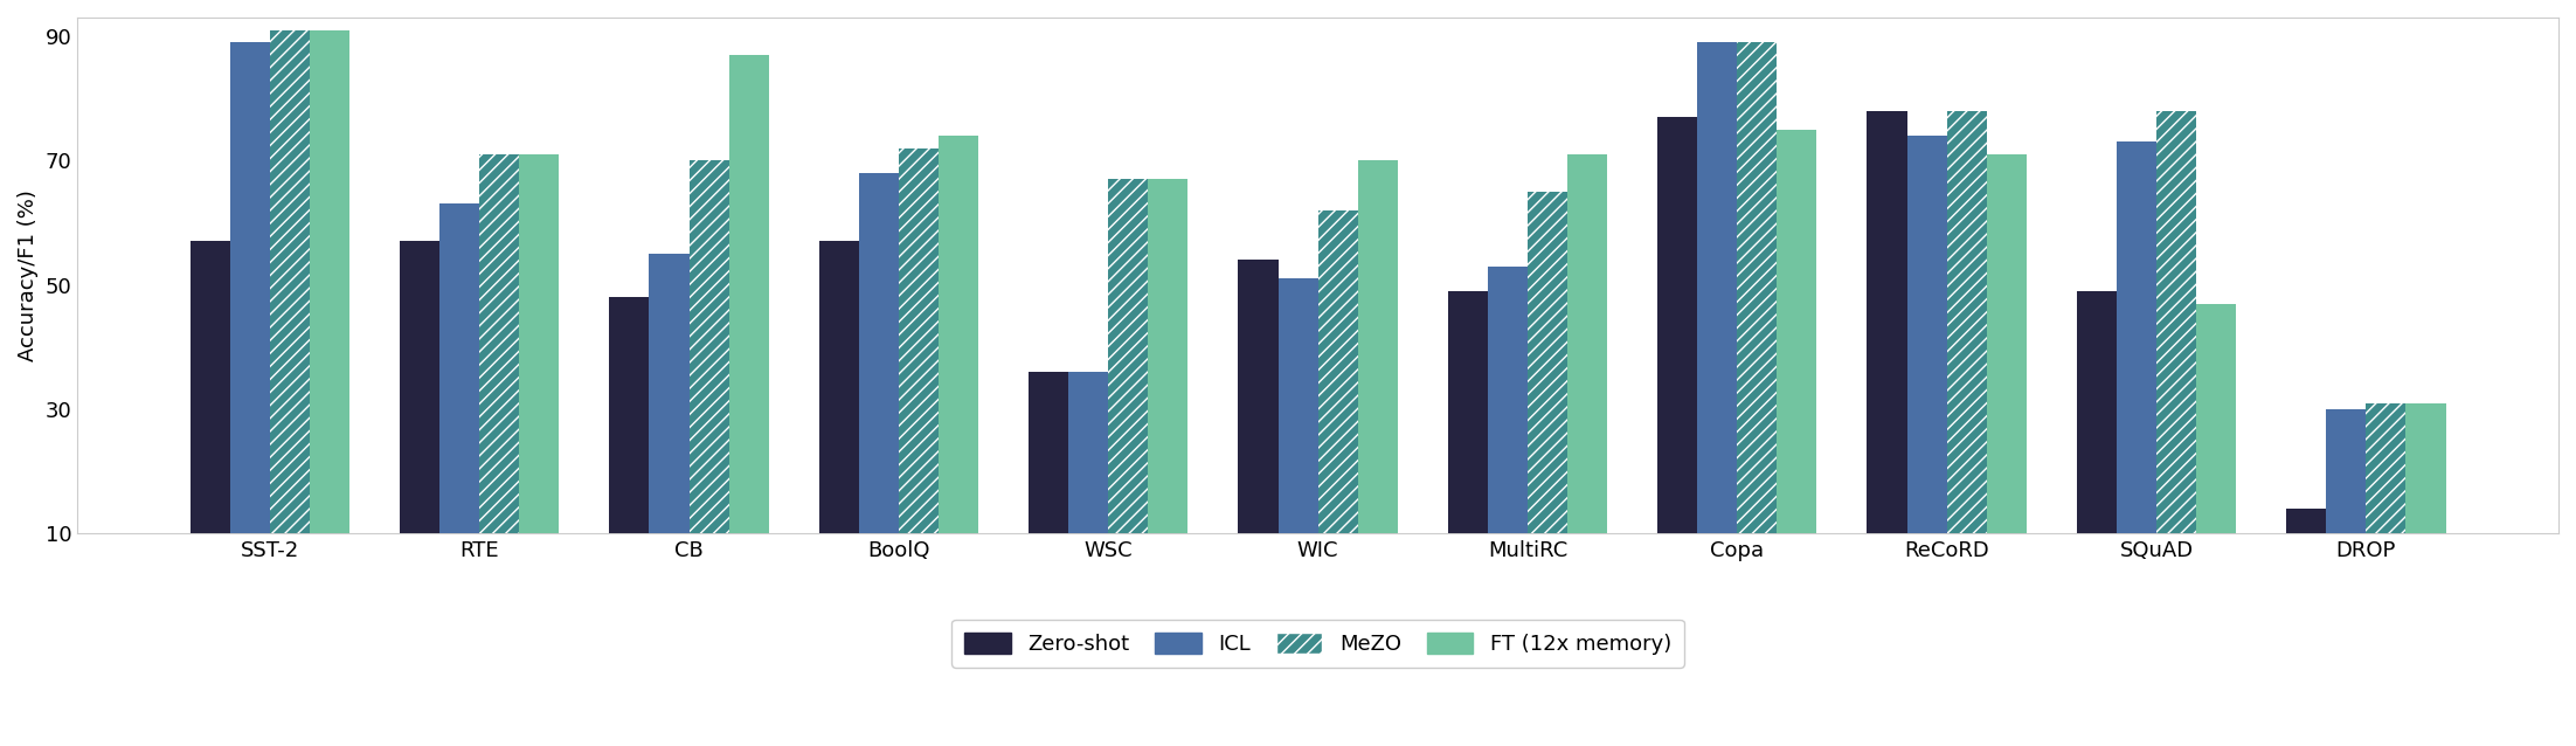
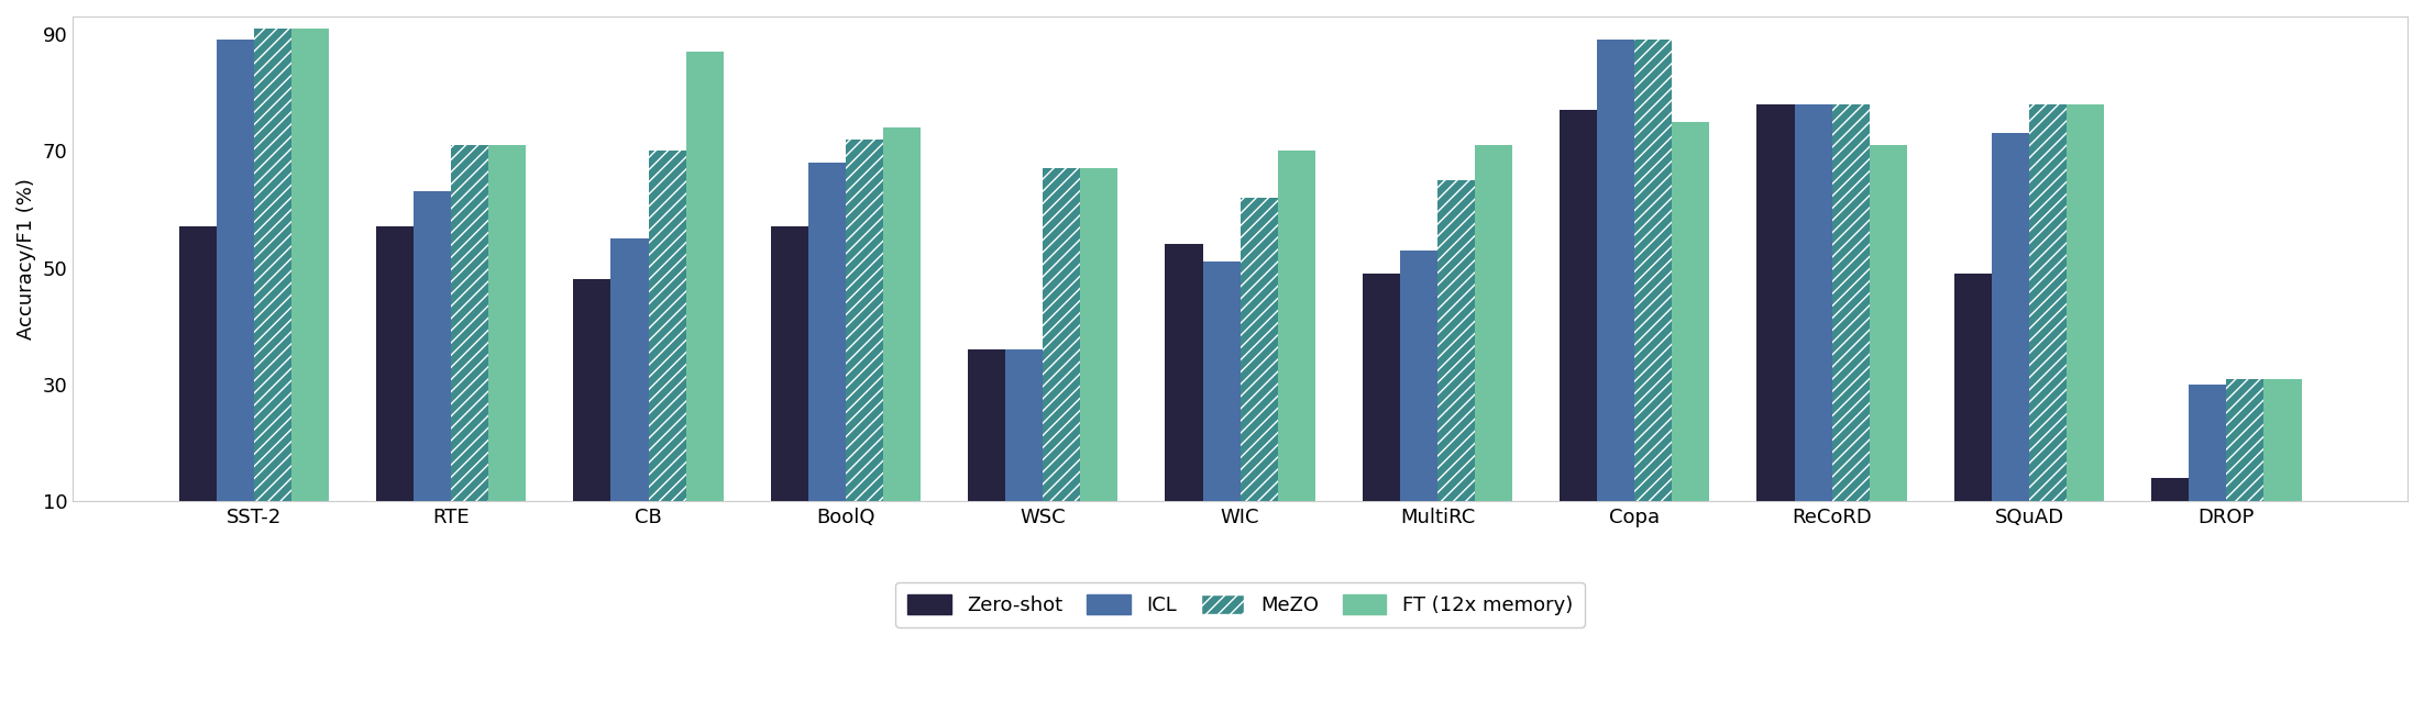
ICL/ReCoRD: 74 -> 78
FT (12x memory)/SQuAD: 47 -> 78
